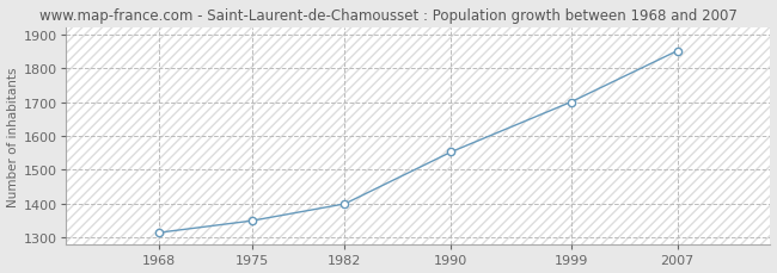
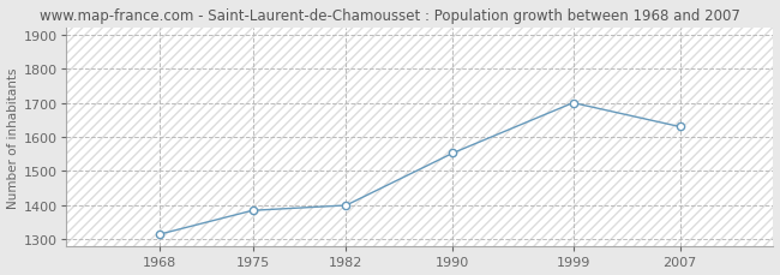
1975: 1350 -> 1385
2007: 1851 -> 1630
